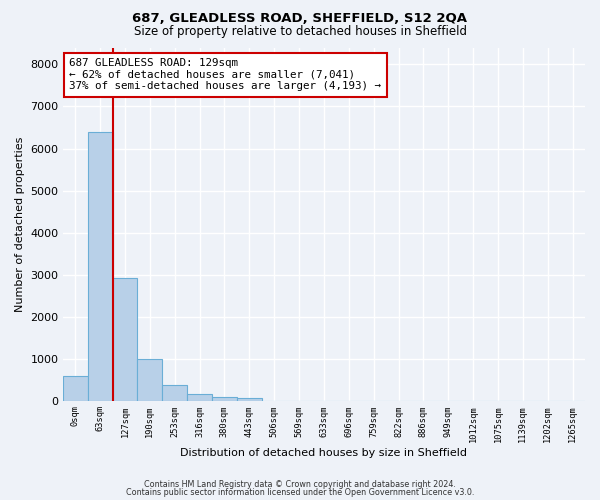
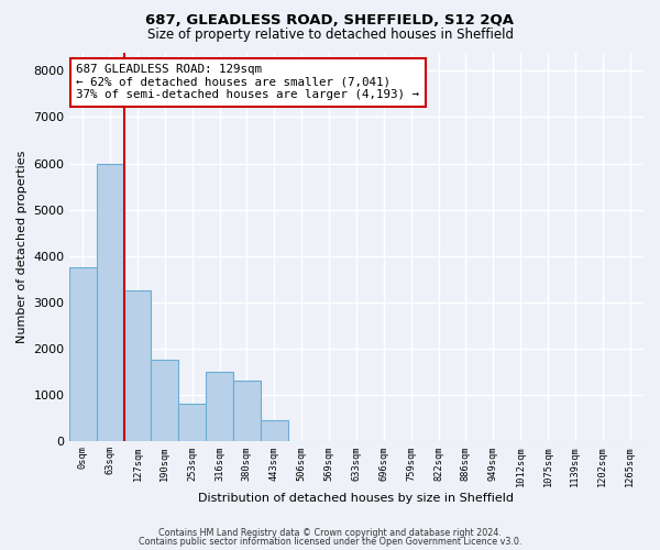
0sqm: 600 -> 3750
63sqm: 6400 -> 6000
127sqm: 2920 -> 3250
190sqm: 990 -> 1750
253sqm: 370 -> 800
316sqm: 160 -> 1500
380sqm: 90 -> 1300
443sqm: 70 -> 450
